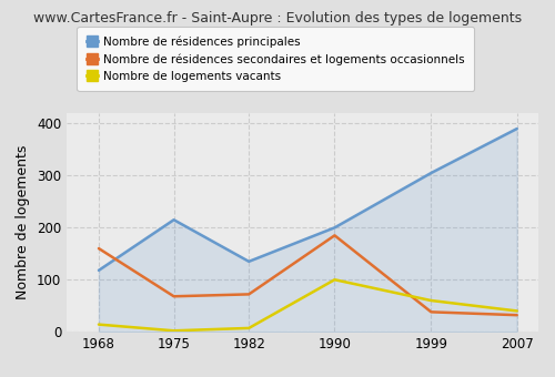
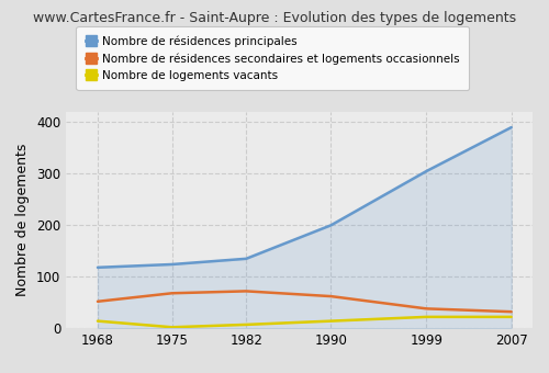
Nombre de résidences secondaires et logements occasionnels/1968: 160 -> 52
Nombre de résidences principales/1975: 215 -> 124
Nombre de résidences secondaires et logements occasionnels/1990: 185 -> 62
Nombre de logements vacants/1990: 100 -> 14
Nombre de logements vacants/1999: 60 -> 22
Nombre de logements vacants/2007: 40 -> 22
